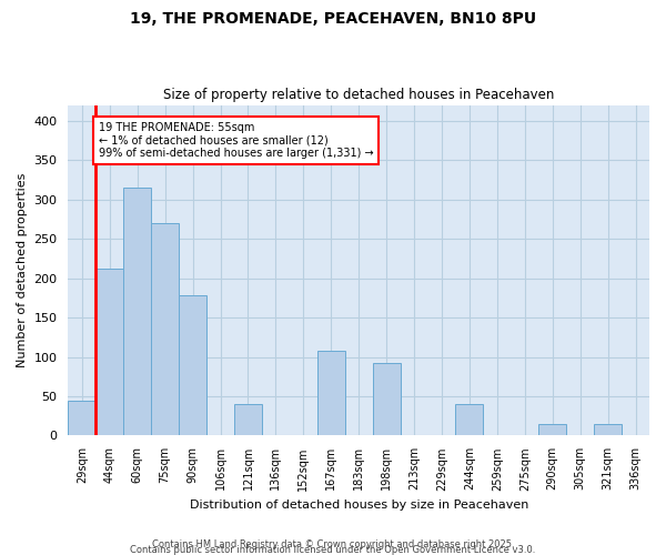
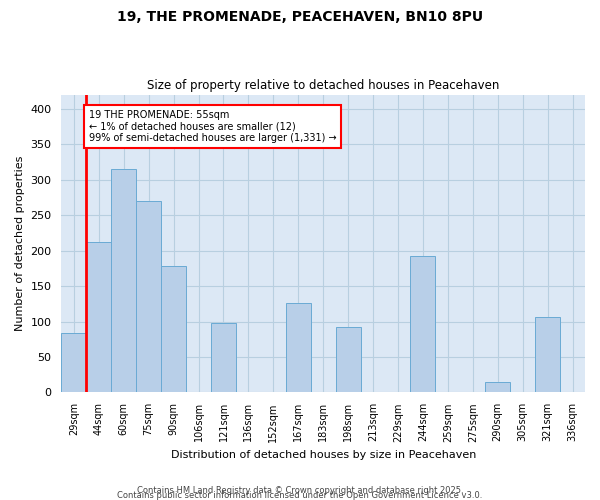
29sqm: 44 -> 84
121sqm: 40 -> 98
167sqm: 108 -> 126
244sqm: 40 -> 192
321sqm: 15 -> 106
